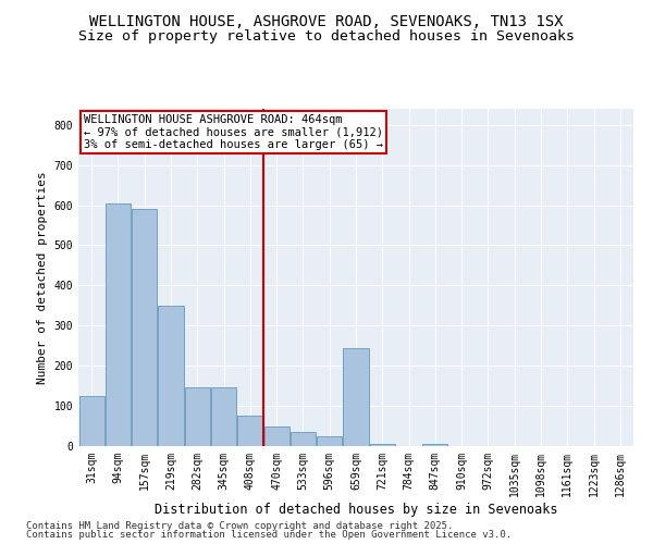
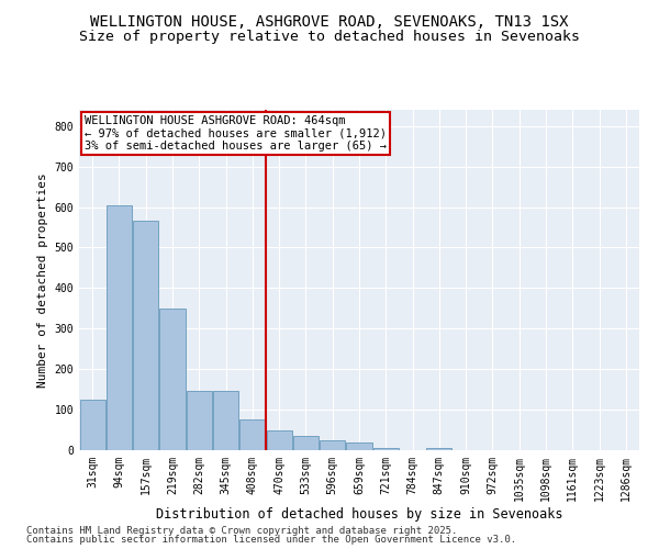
157sqm: 590 -> 565
659sqm: 245 -> 20
